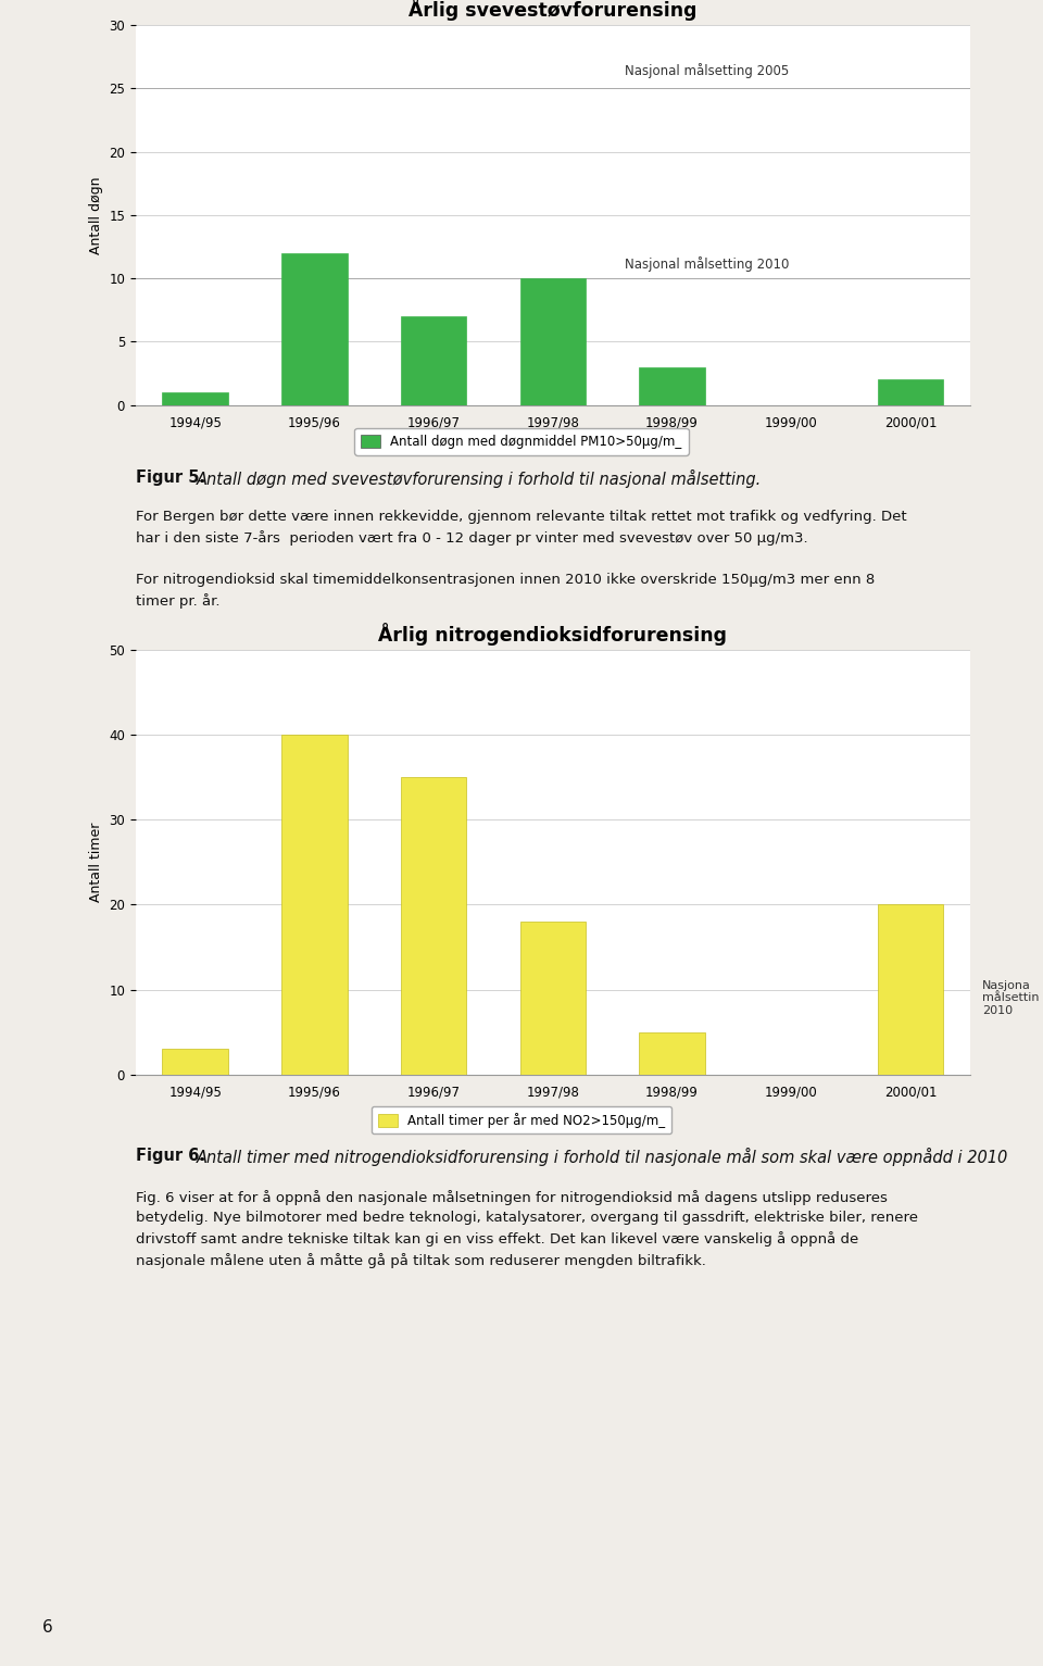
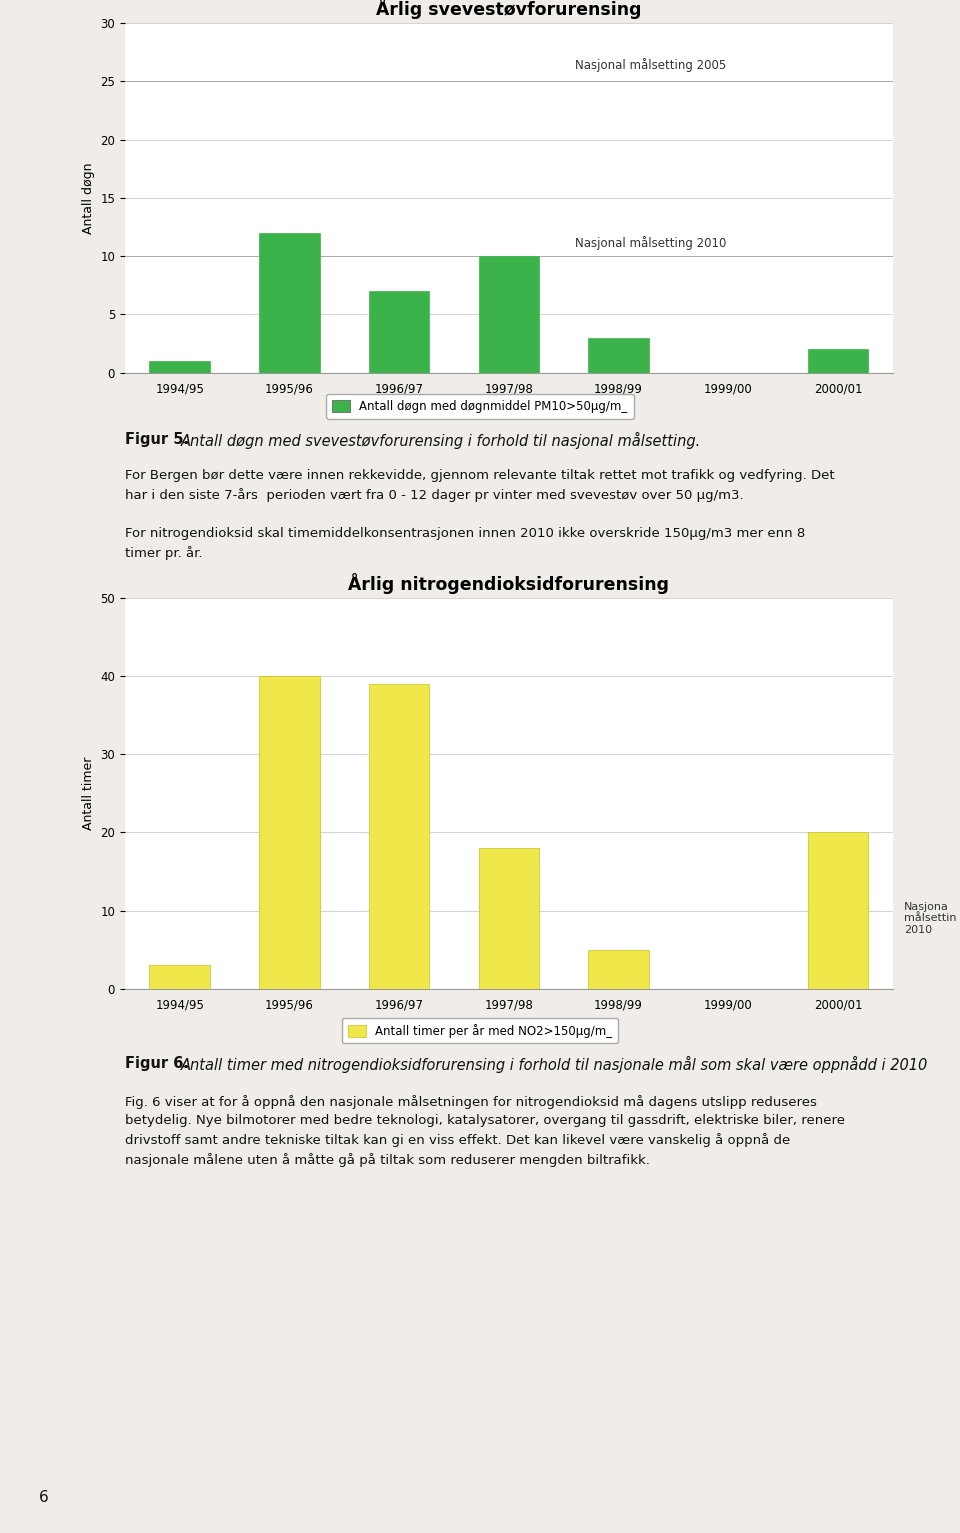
Årlig nitrogendioksidforurensing/1996/97: 35 -> 39
